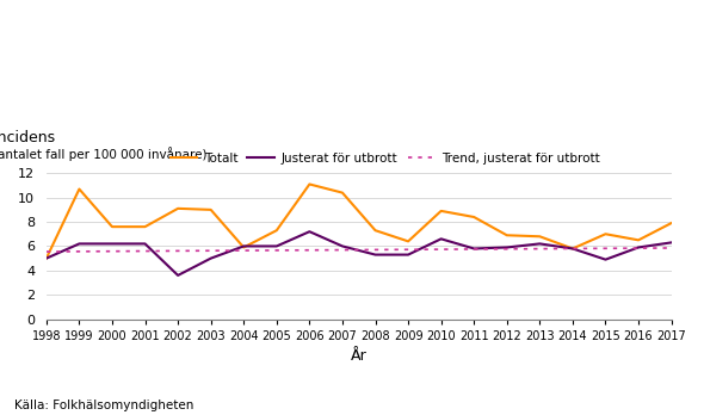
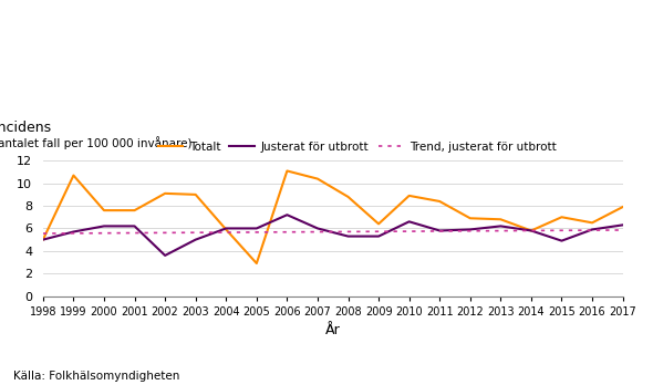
Justerat för utbrott/1999: 6.2 -> 5.7
Totalt/2005: 7.3 -> 2.9
Totalt/2008: 7.3 -> 8.8
